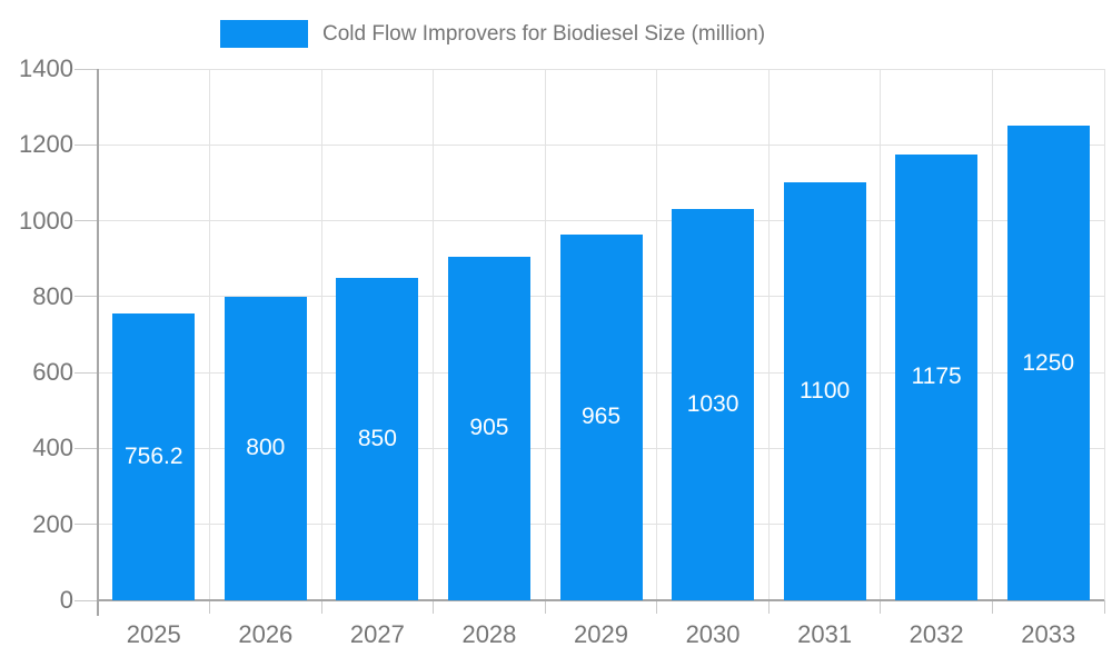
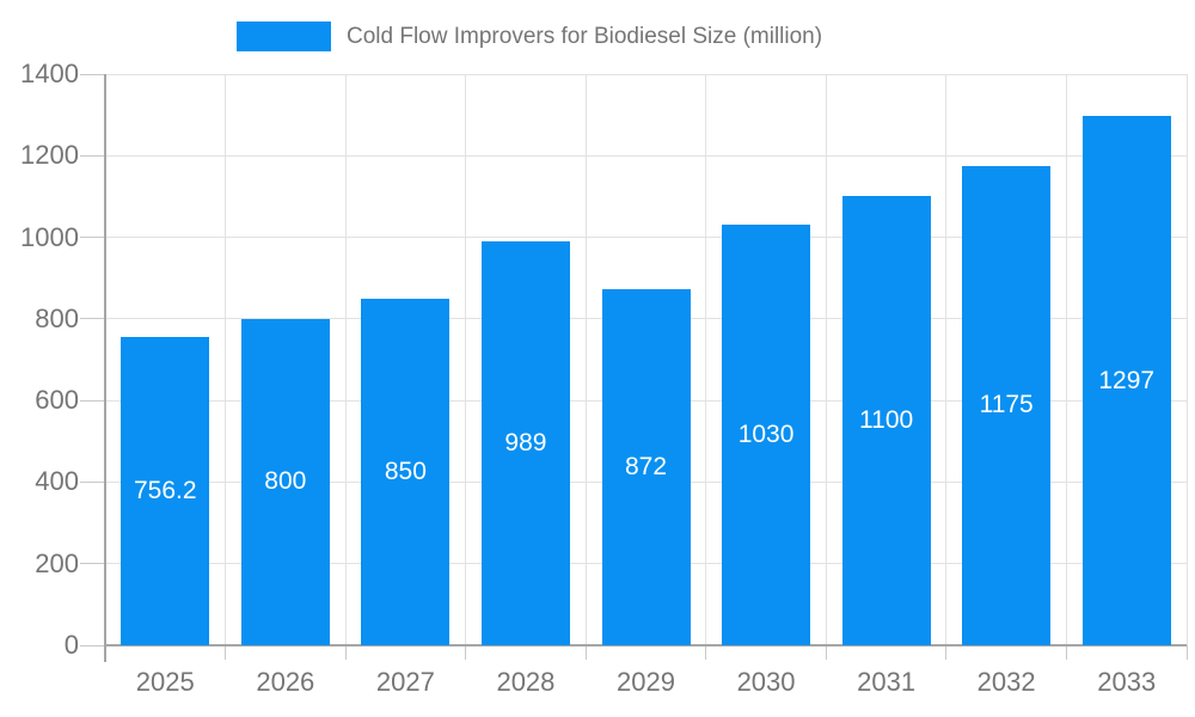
2028: 905 -> 989
2029: 965 -> 872
2033: 1250 -> 1297
